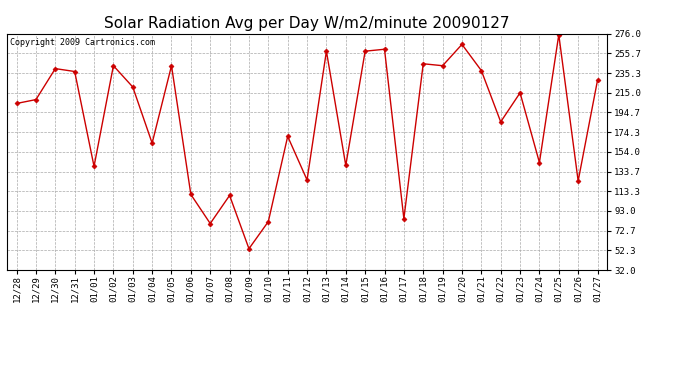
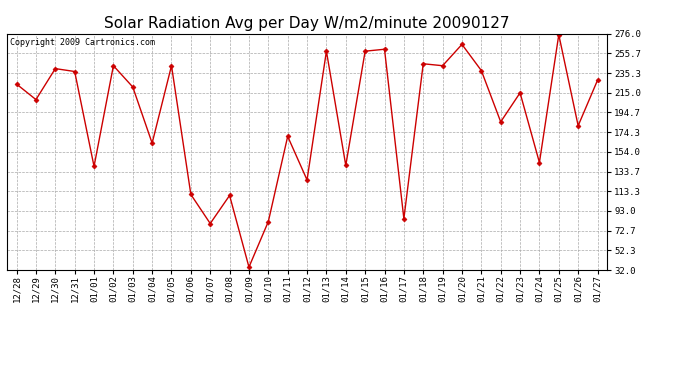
12/28: 204 -> 224
01/09: 54 -> 35
01/26: 124 -> 181
